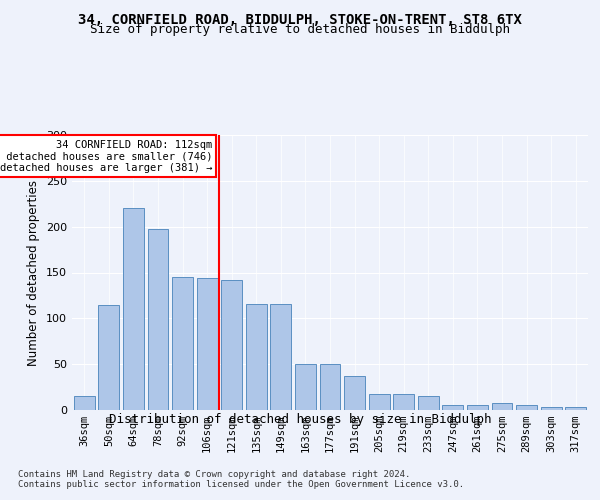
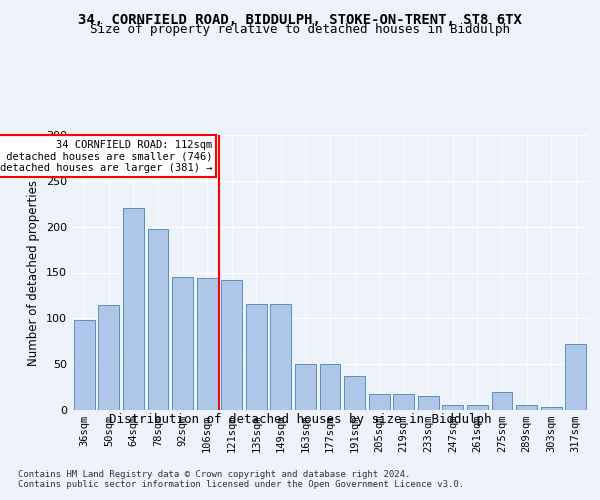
36sqm: 15 -> 98
275sqm: 8 -> 20
317sqm: 3 -> 72
